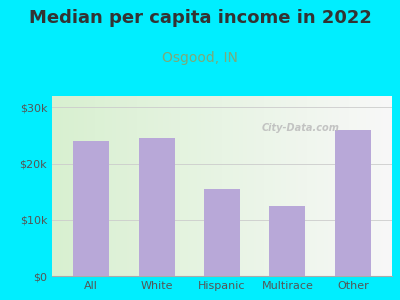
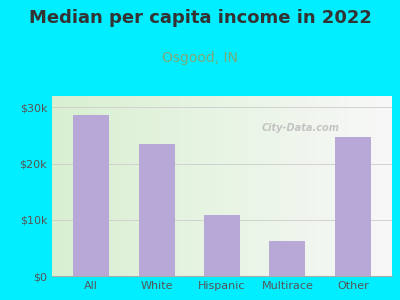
All: $24.0k -> $28.6k
White: $24.5k -> $23.4k
Hispanic: $15.5k -> $10.8k
Multirace: $12.5k -> $6.2k
Other: $26.0k -> $24.8k
